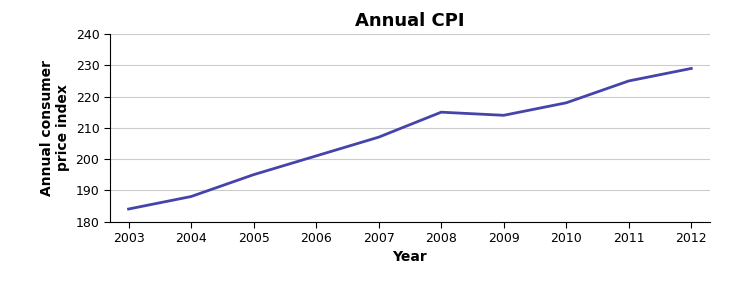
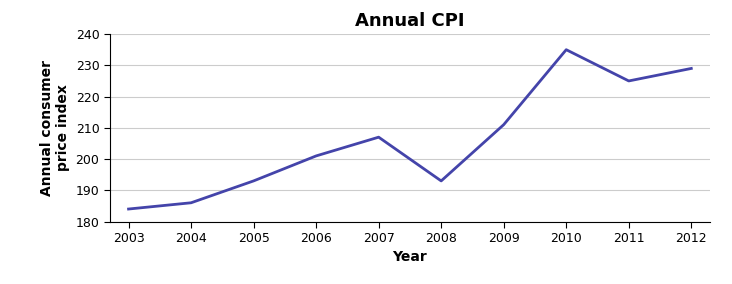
2004: 188 -> 186
2005: 195 -> 193
2008: 215 -> 193
2009: 214 -> 211
2010: 218 -> 235
